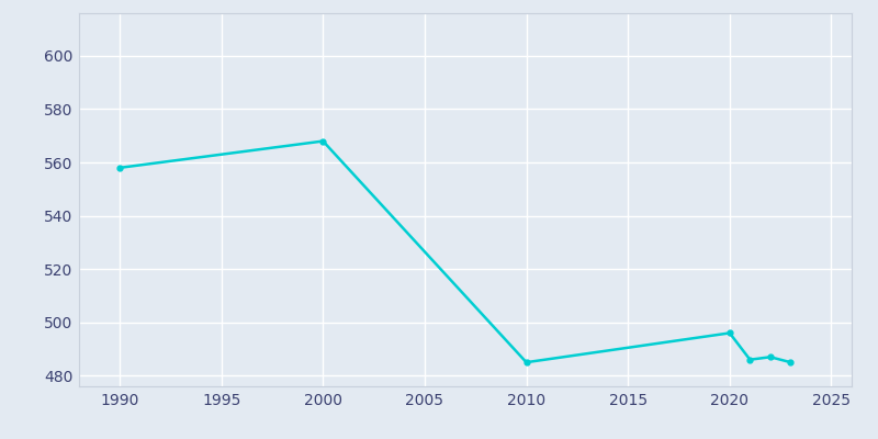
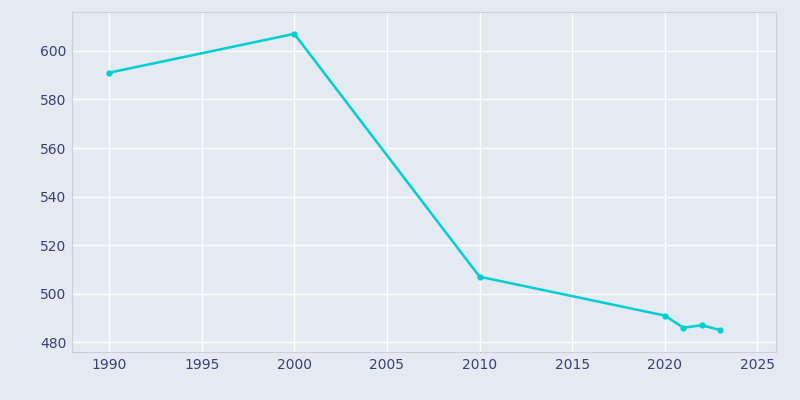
1990: 558 -> 591
2000: 568 -> 607
2010: 485 -> 507
2020: 496 -> 491
